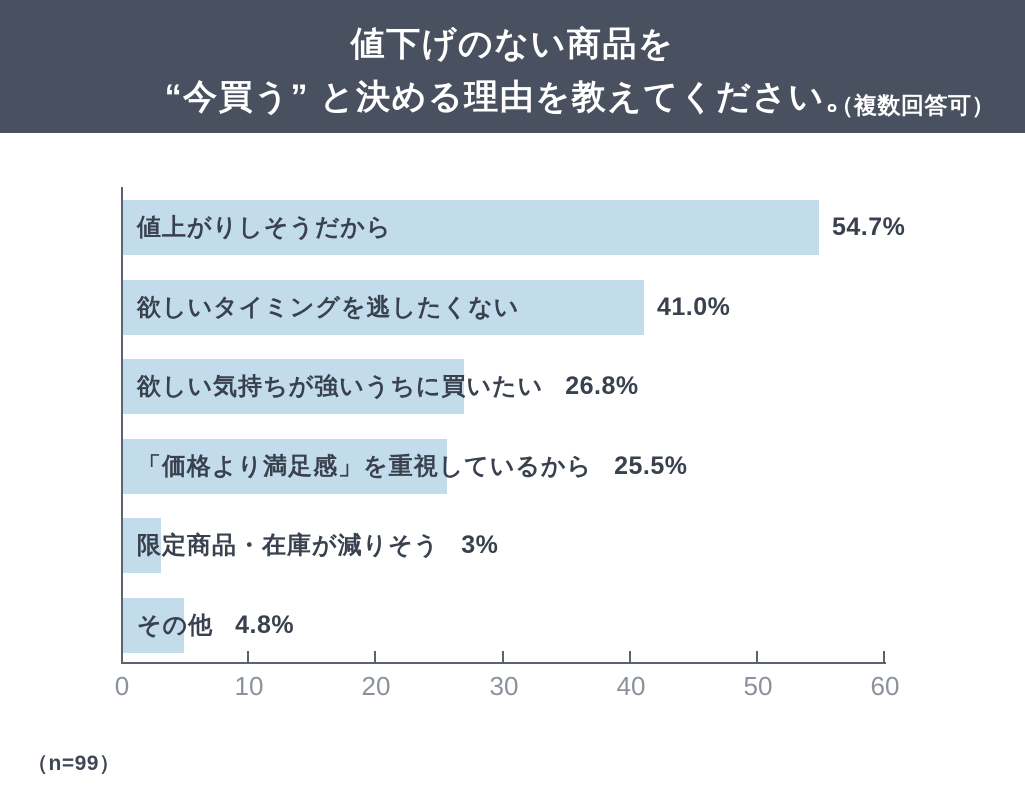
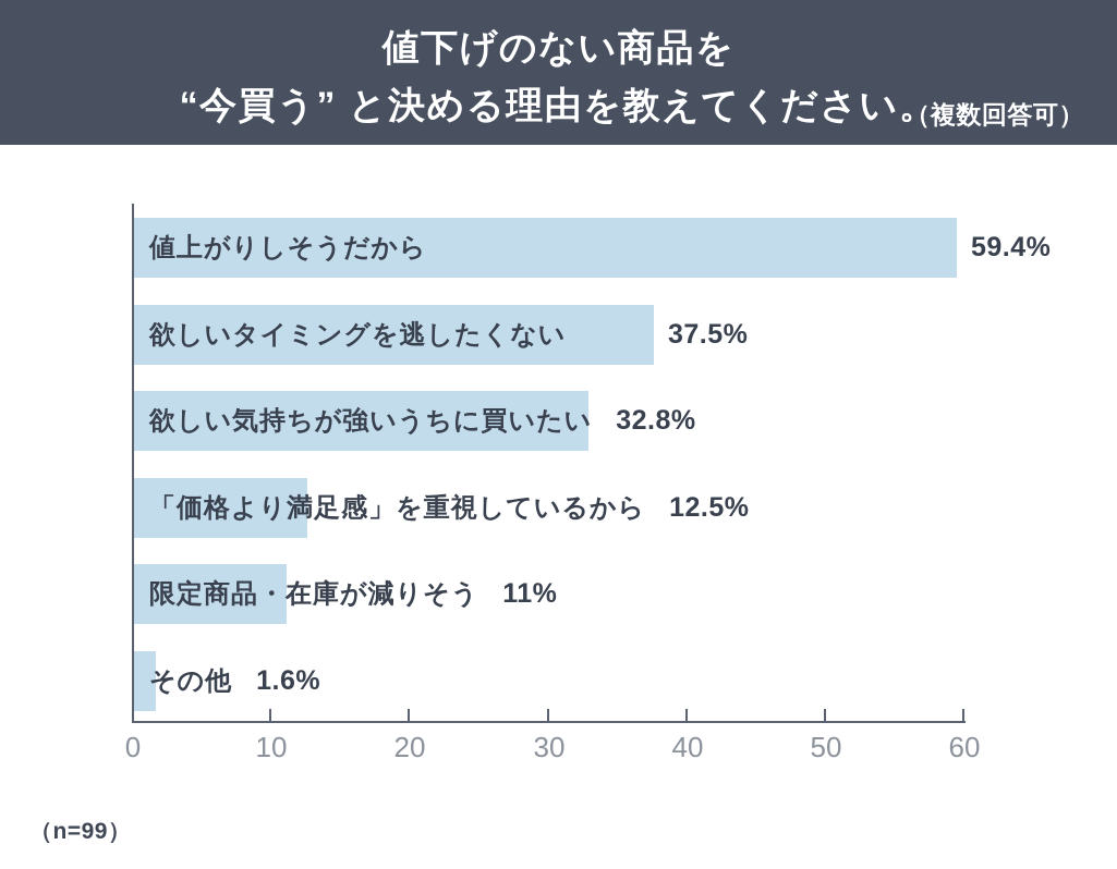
値上がりしそうだから: 54.7% -> 59.4%
欲しいタイミングを逃したくない: 41.0% -> 37.5%
欲しい気持ちが強いうちに買いたい: 26.8% -> 32.8%
「価格より満足感」を重視しているから: 25.5% -> 12.5%
限定商品・在庫が減りそう: 3% -> 11%
その他: 4.8% -> 1.6%
